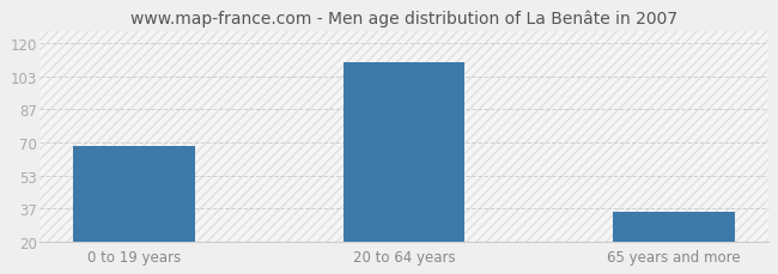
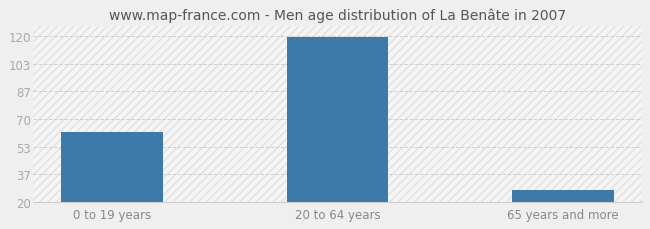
0 to 19 years: 68 -> 62
20 to 64 years: 110 -> 119
65 years and more: 35 -> 27
